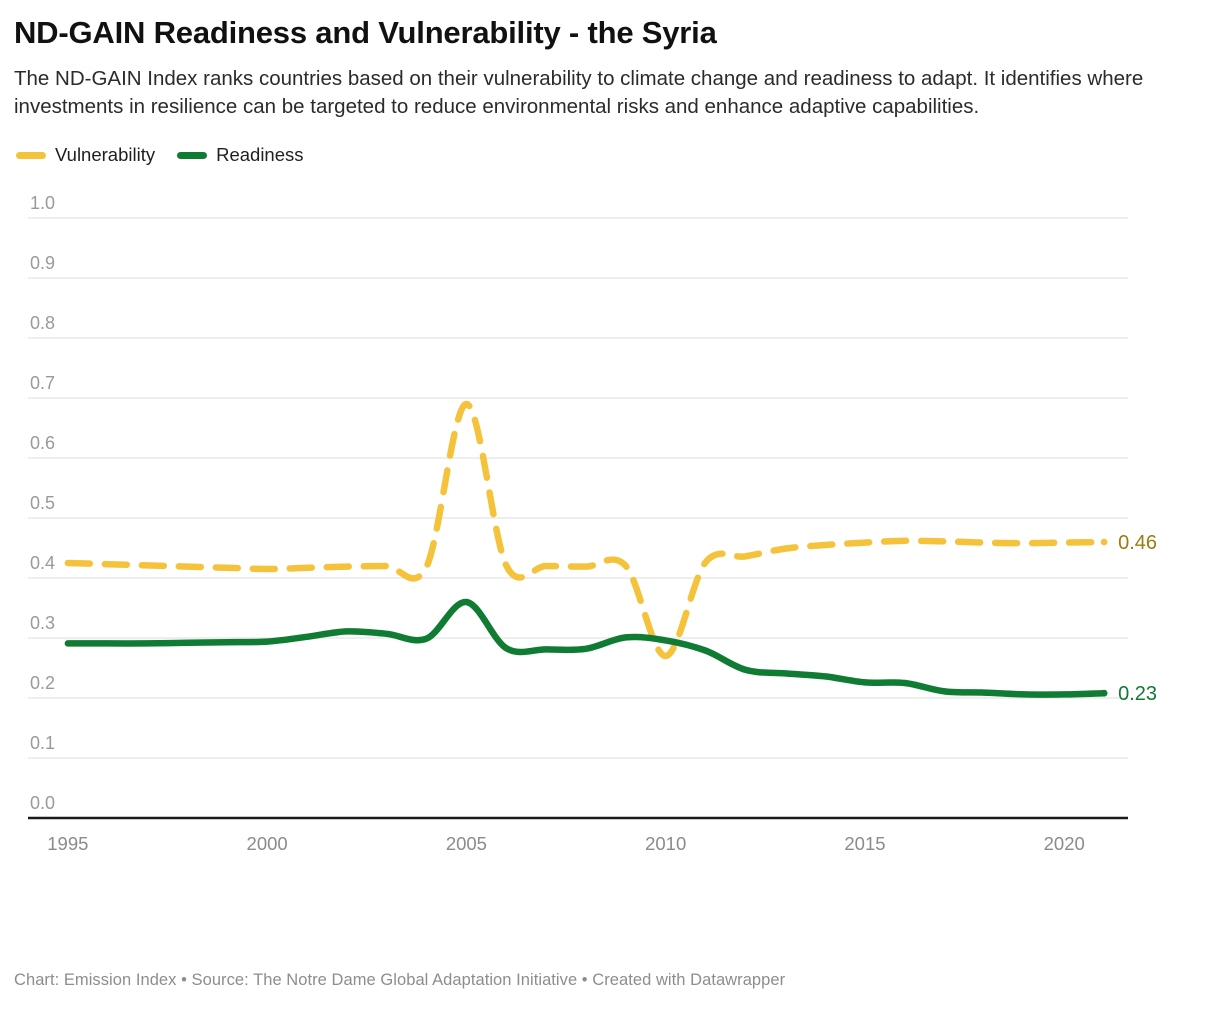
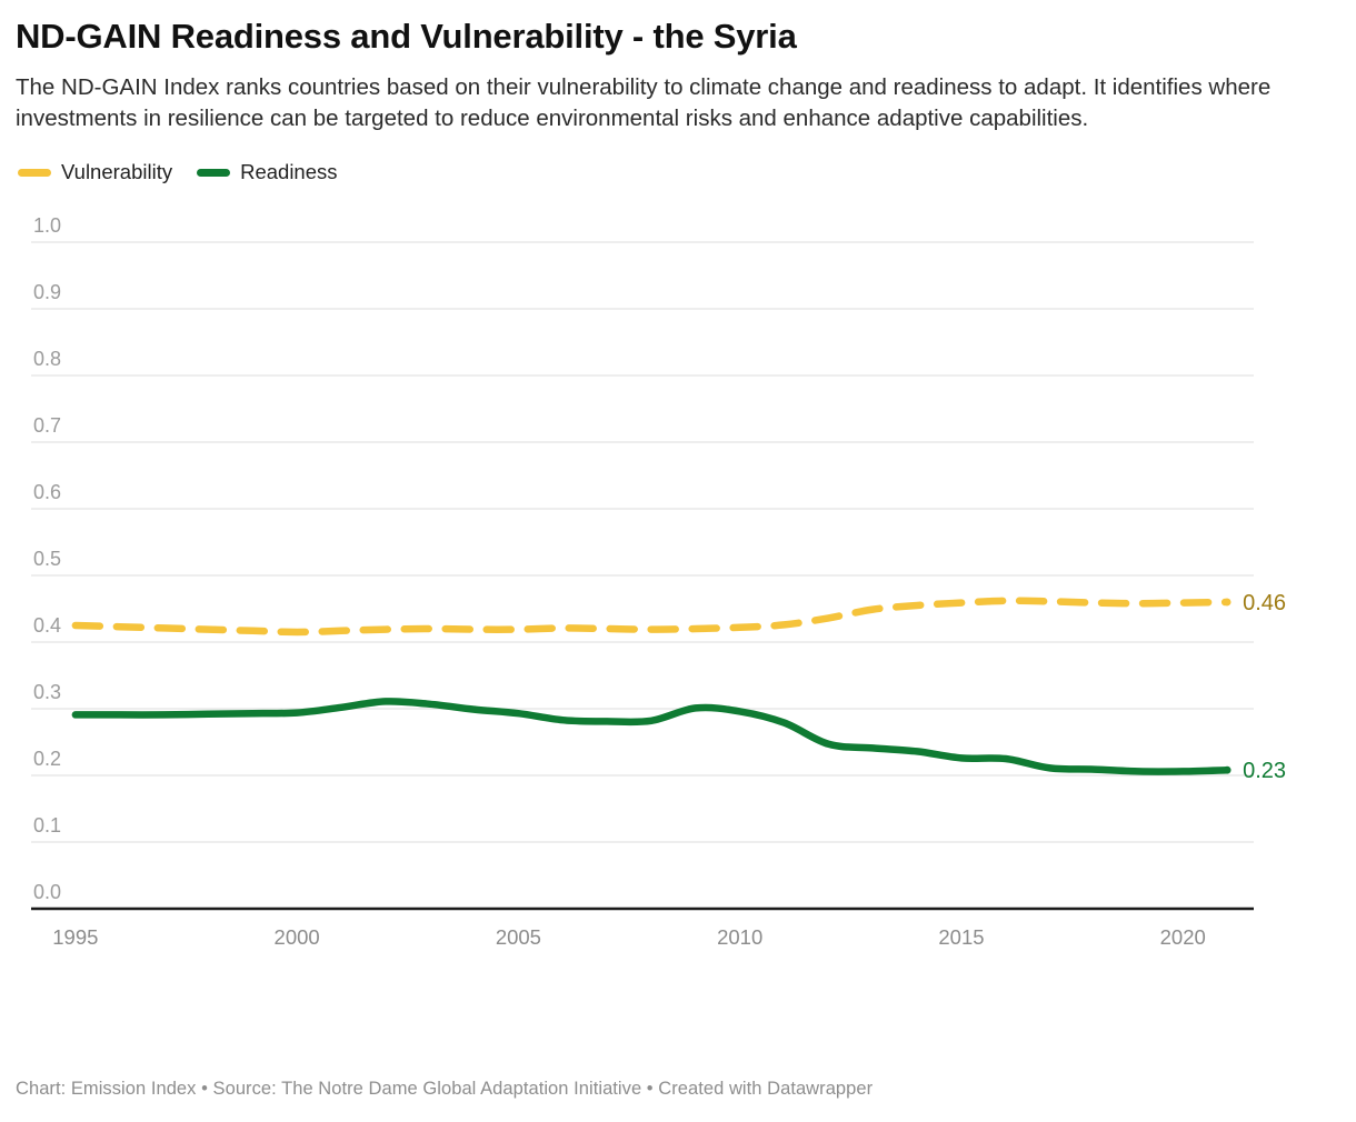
Vulnerability/2005: 0.69 -> 0.42
Readiness/2005: 0.36 -> 0.29
Vulnerability/2010: 0.27 -> 0.42
